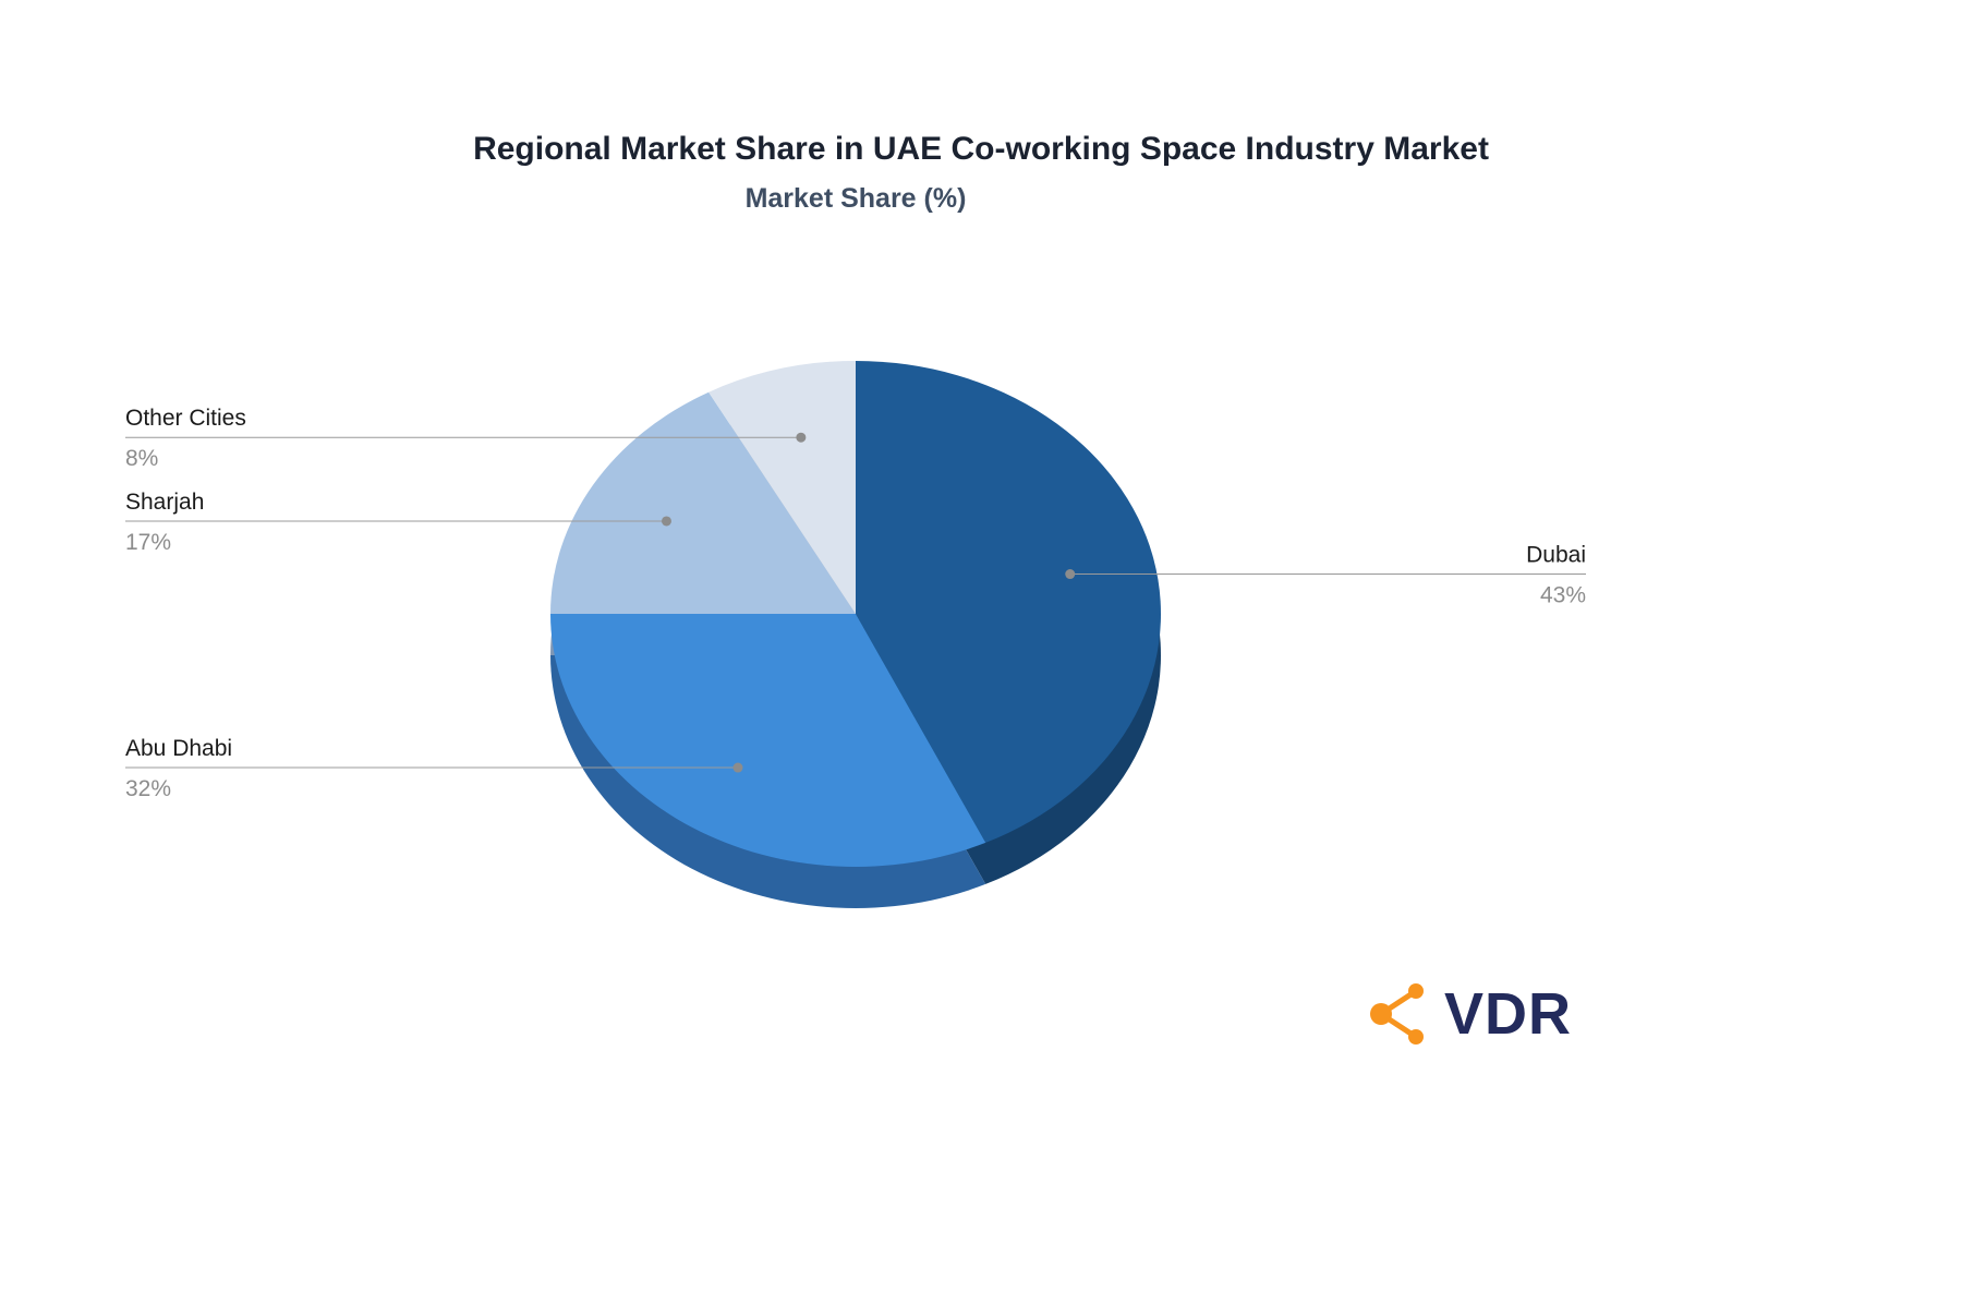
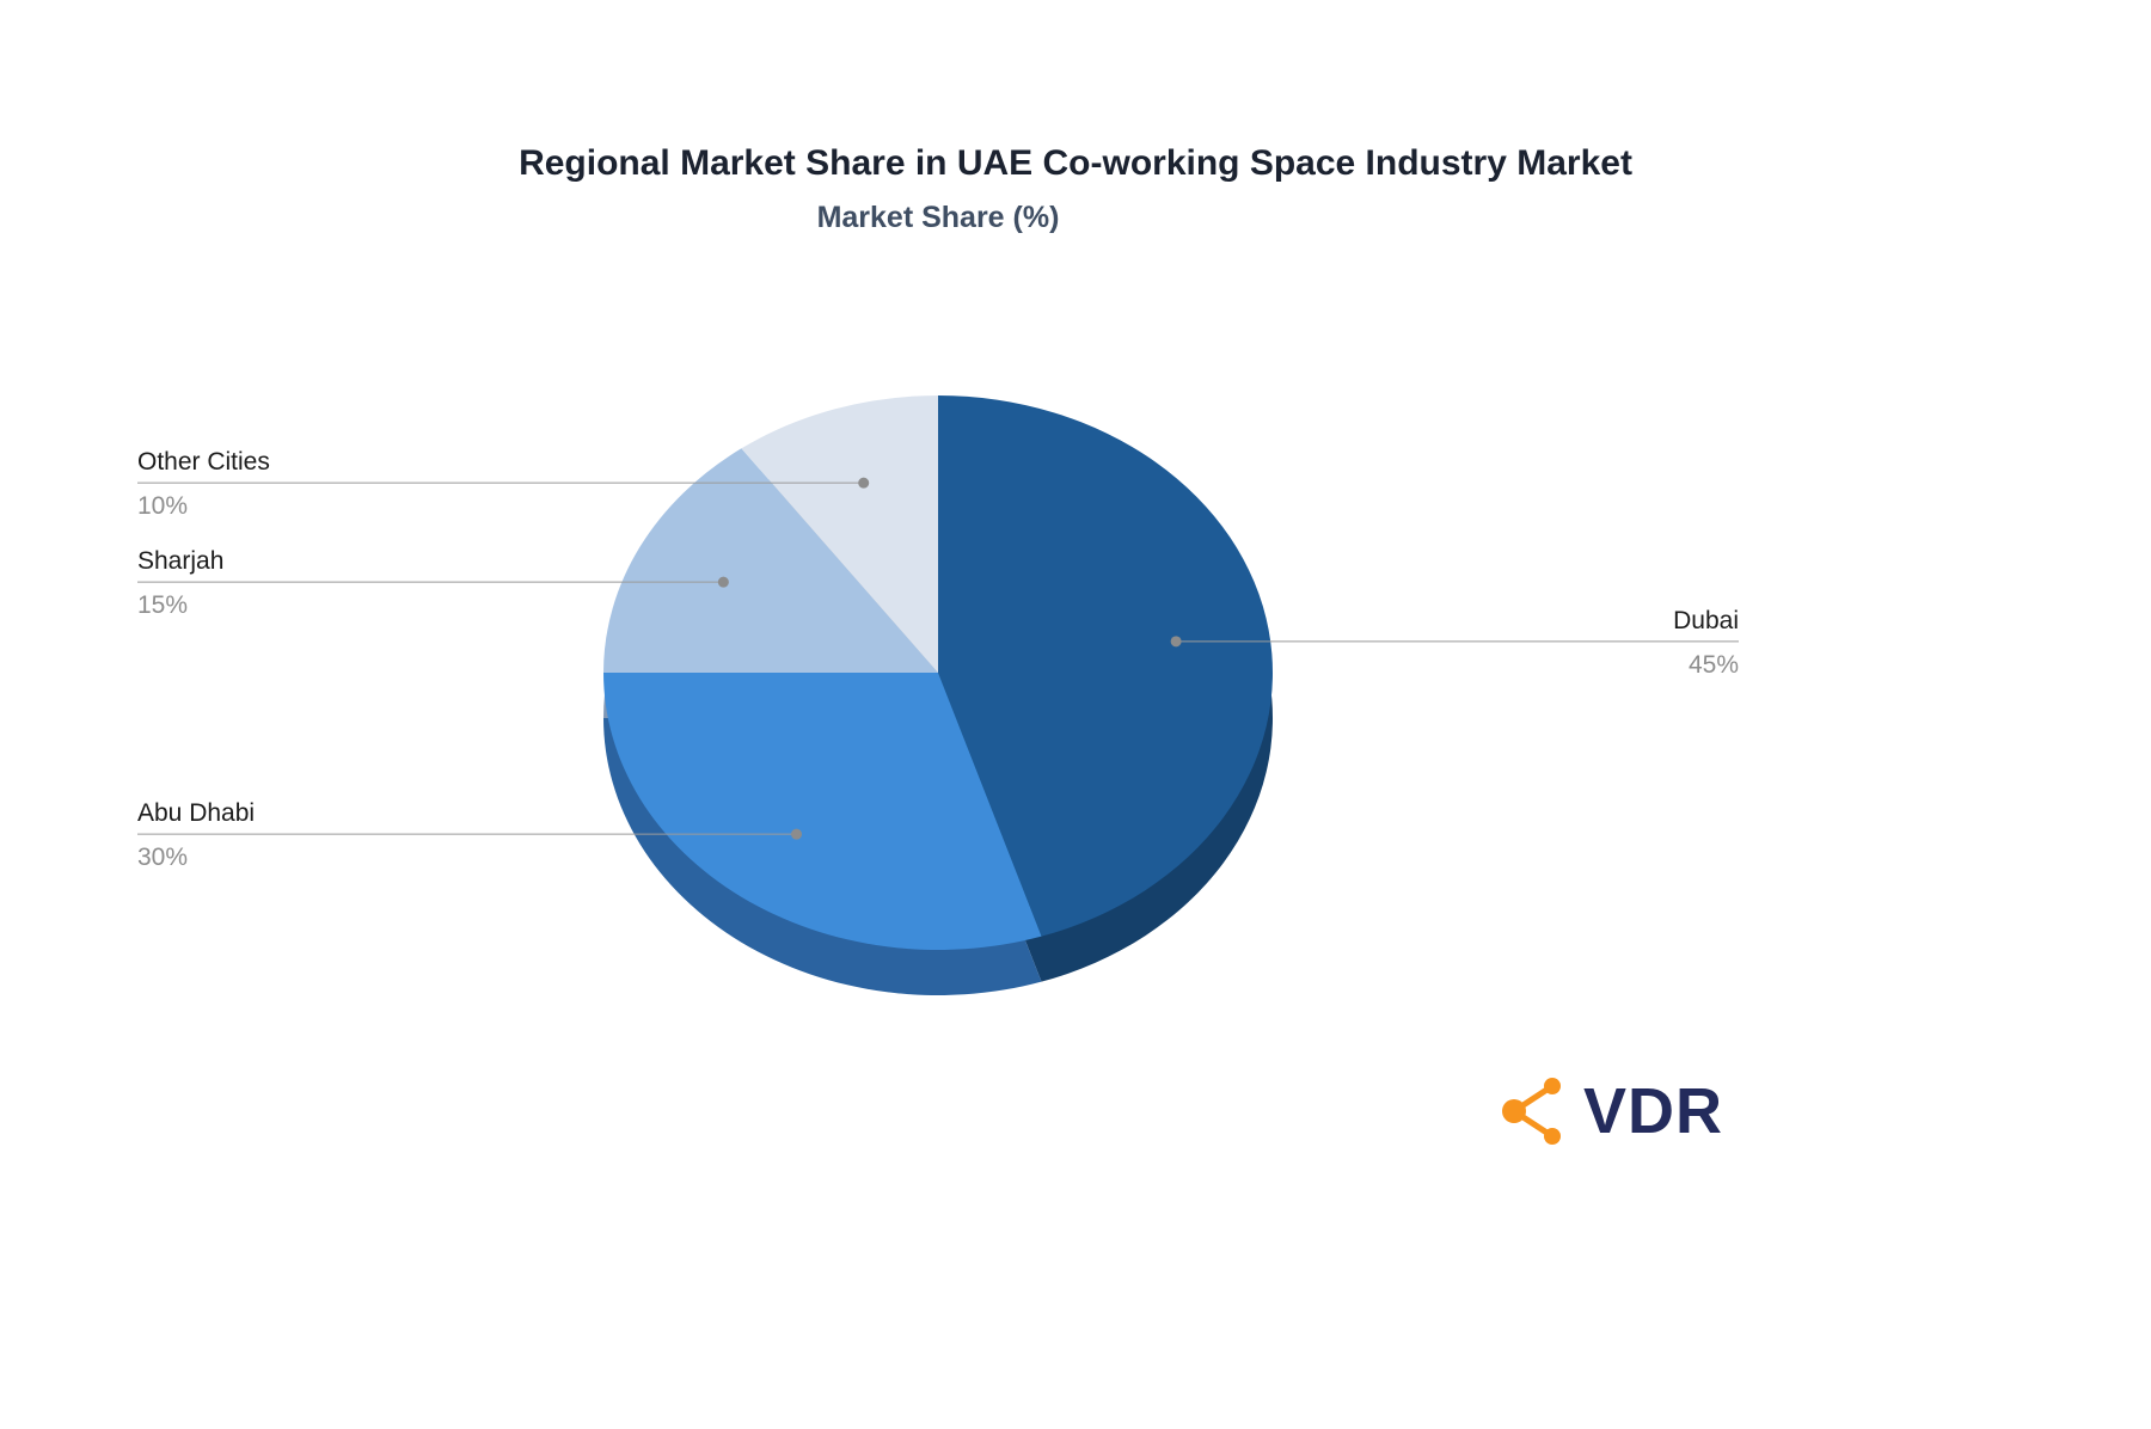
Dubai: 43% -> 45%
Abu Dhabi: 32% -> 30%
Sharjah: 17% -> 15%
Other Cities: 8% -> 10%
